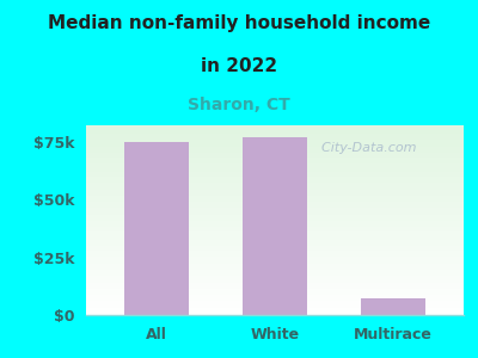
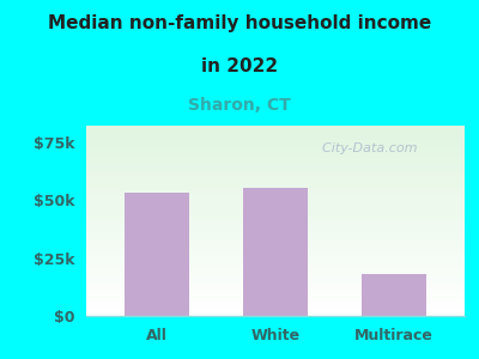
All: $75k -> $53k
White: $77k -> $55k
Multirace: $7k -> $18k
